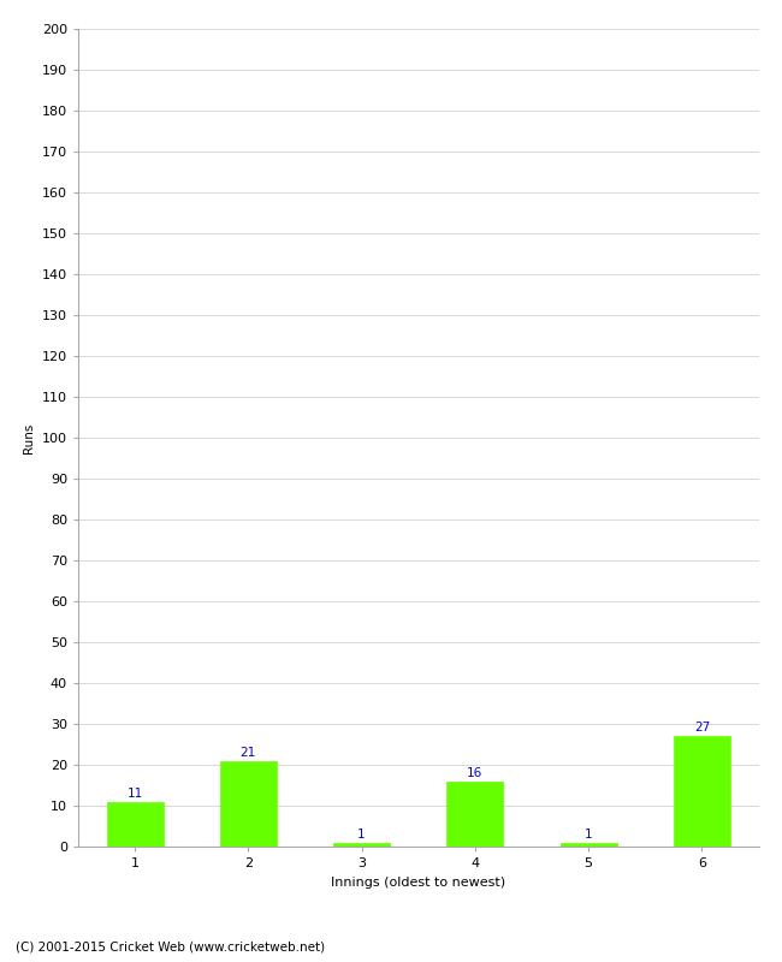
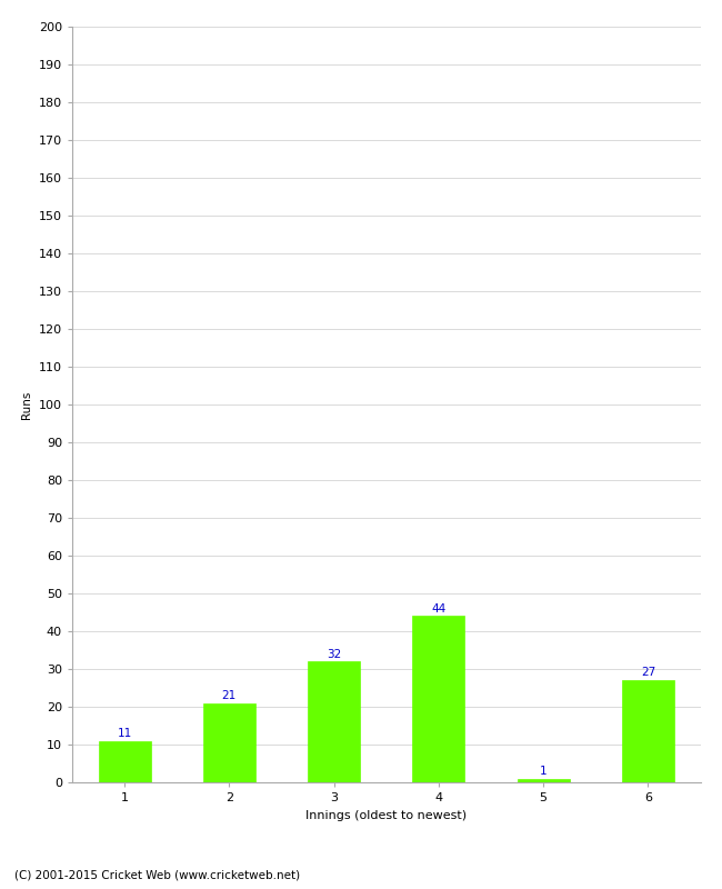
3: 1 -> 32
4: 16 -> 44
